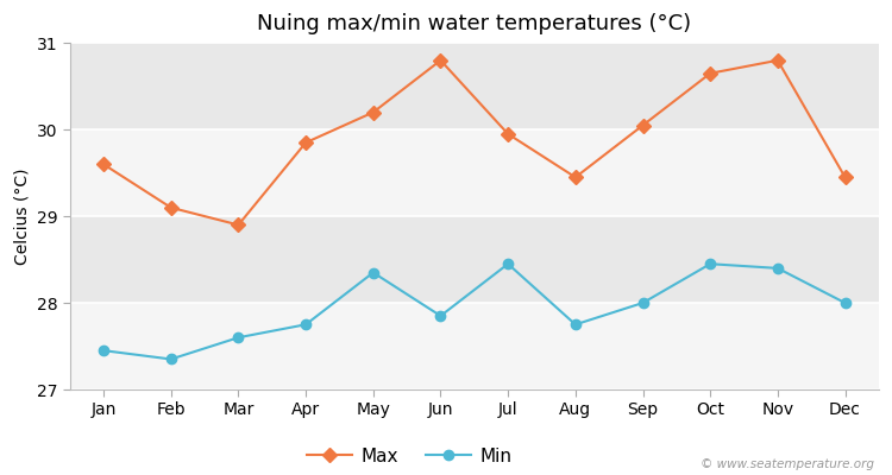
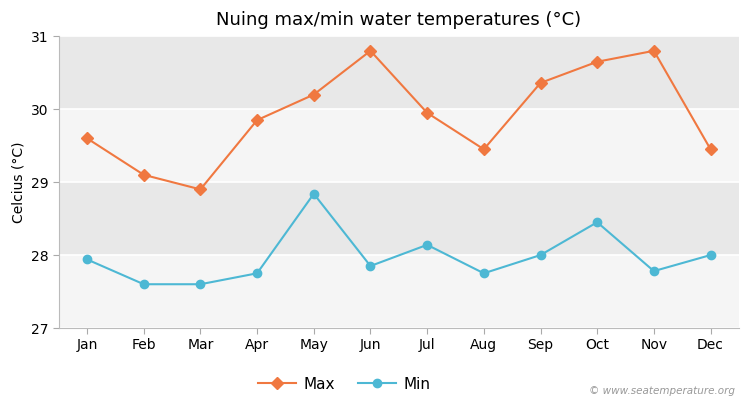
Min/Jan: 27.45 -> 27.94
Min/Feb: 27.35 -> 27.60
Min/May: 28.35 -> 28.84
Min/Jul: 28.45 -> 28.14
Max/Sep: 30.05 -> 30.36
Min/Nov: 28.40 -> 27.78
